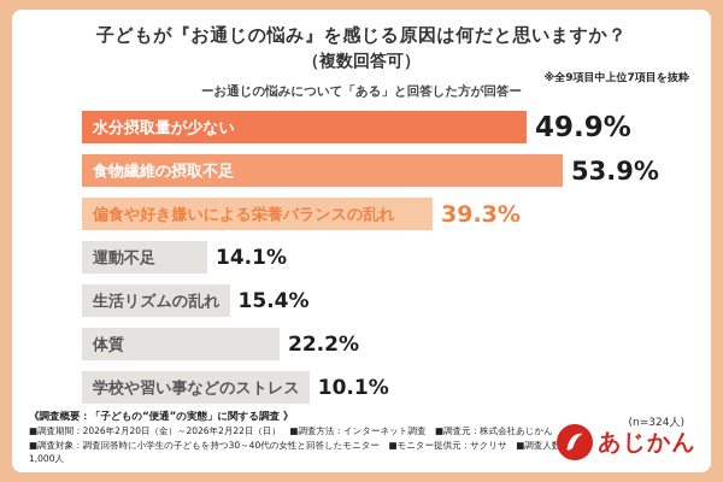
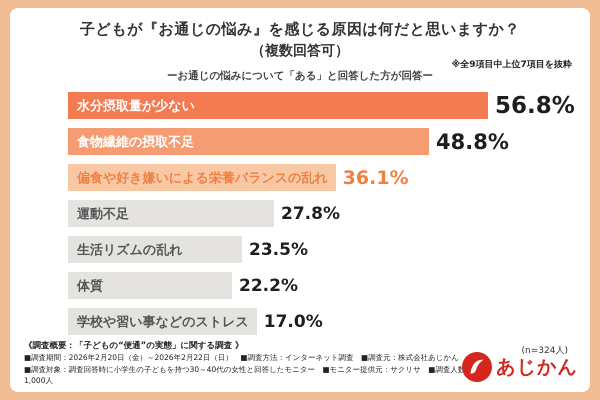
水分摂取量が少ない: 49.9% -> 56.8%
食物繊維の摂取不足: 53.9% -> 48.8%
偏食や好き嫌いによる栄養バランスの乱れ: 39.3% -> 36.1%
運動不足: 14.1% -> 27.8%
生活リズムの乱れ: 15.4% -> 23.5%
学校や習い事などのストレス: 10.1% -> 17.0%
